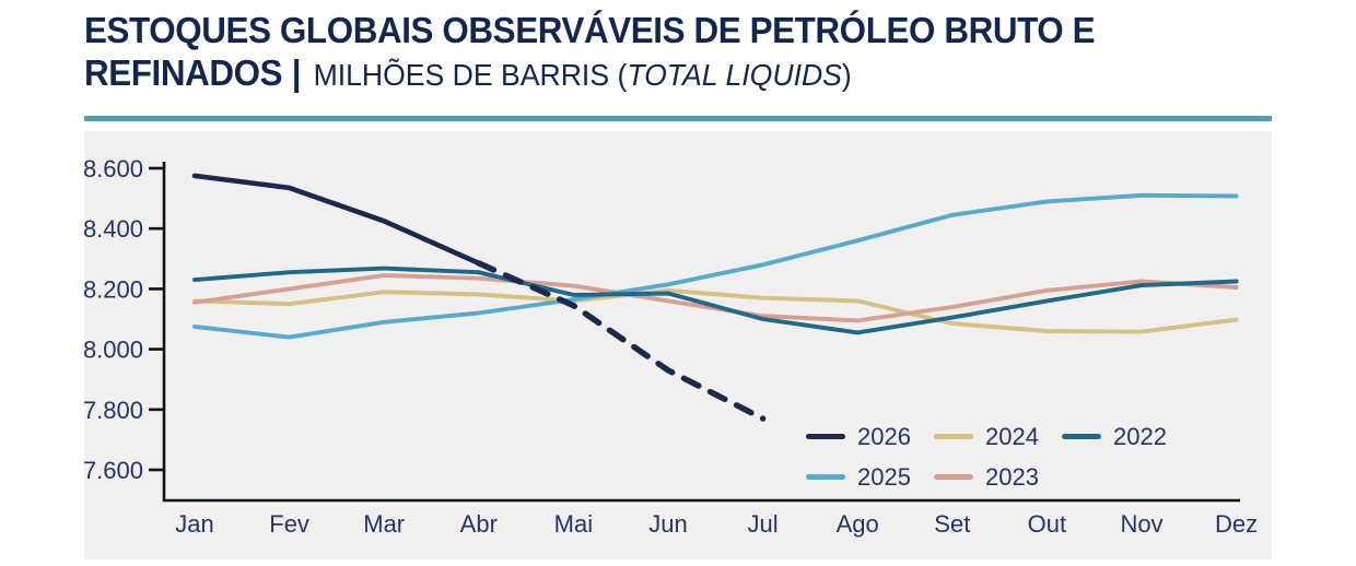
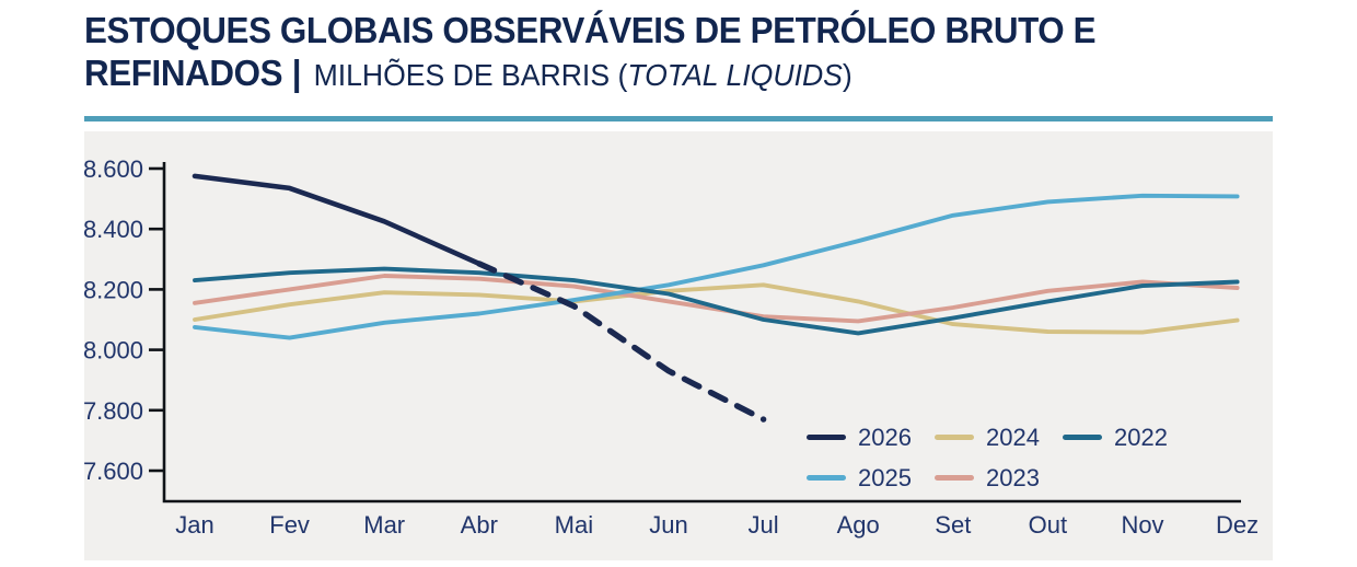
2024/Jan: 8160 -> 8100
2022/Mai: 8180 -> 8230
2024/Jul: 8170 -> 8220
